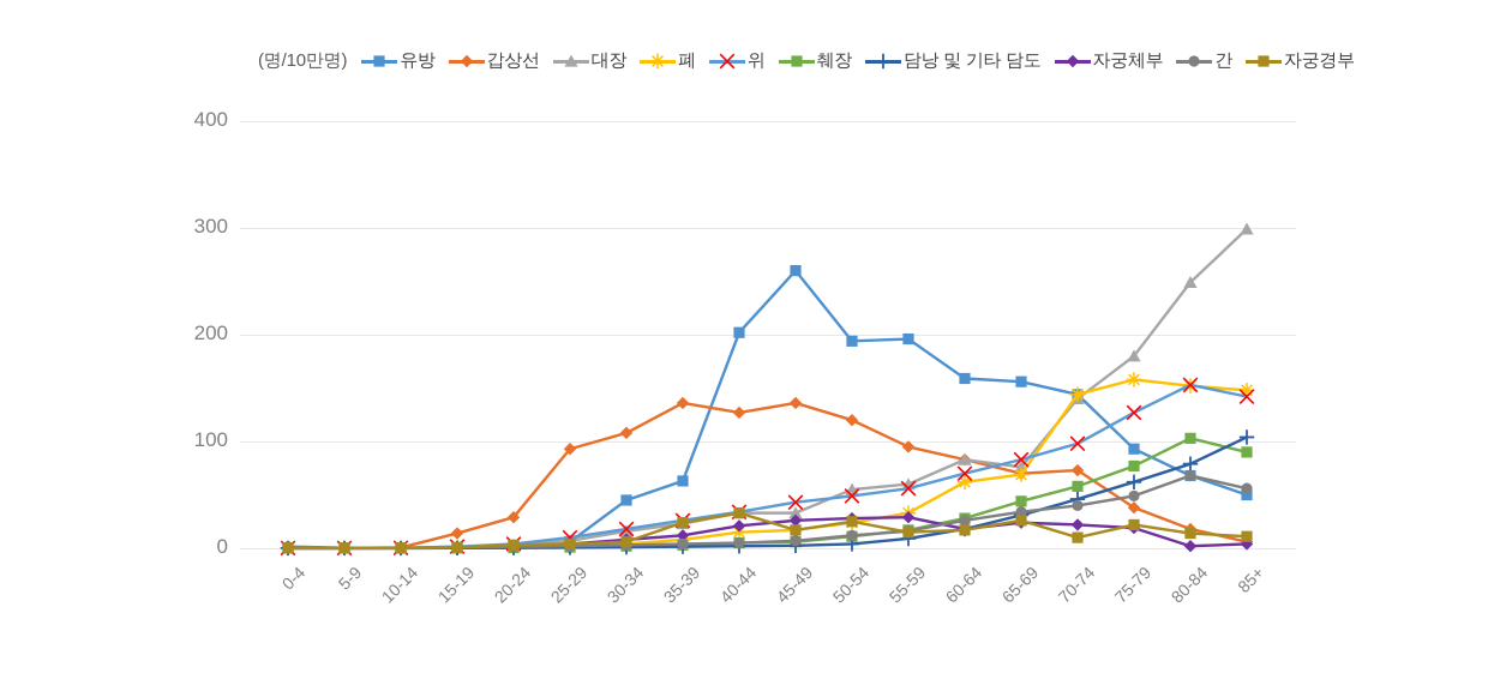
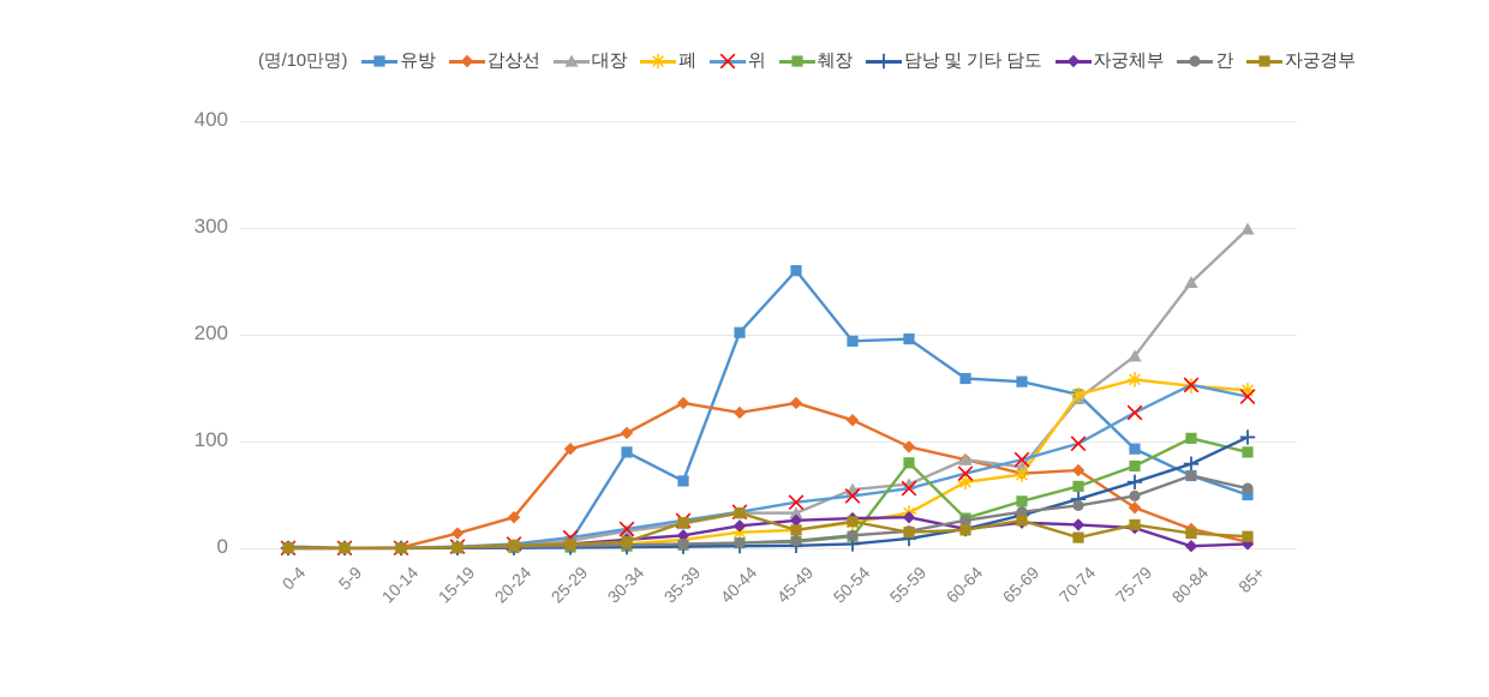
유방/30-34: 40 -> 90
췌장/55-59: 20 -> 80
